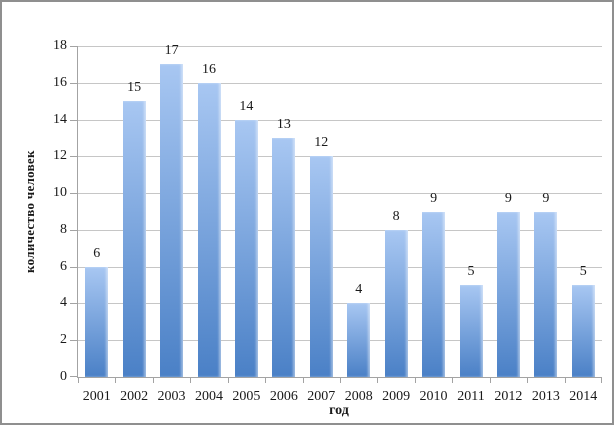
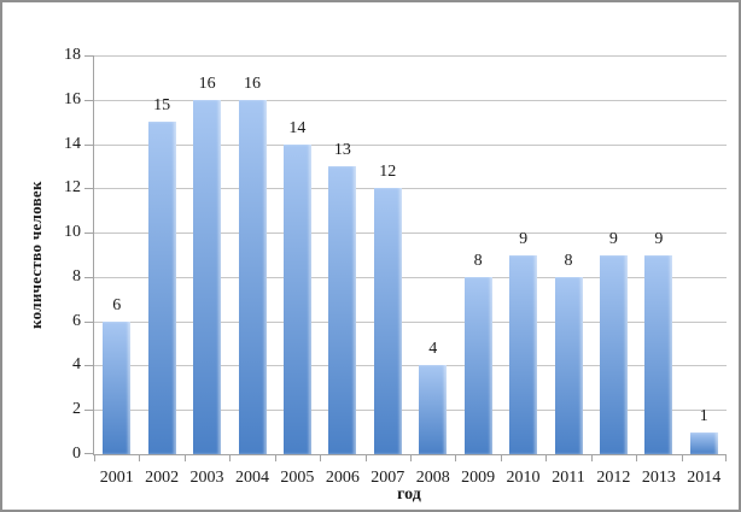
2003: 17 -> 16
2011: 5 -> 8
2014: 5 -> 1
